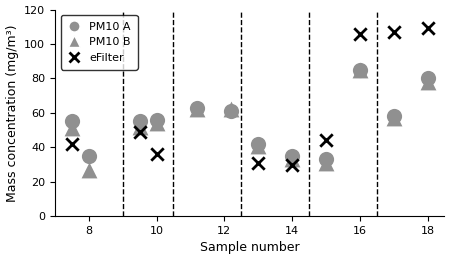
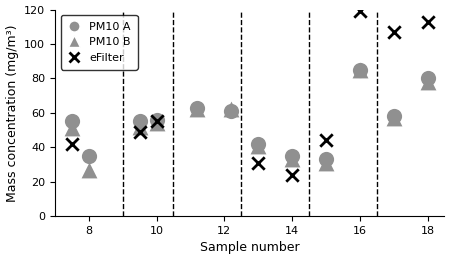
eFilter/10: 36 -> 55
eFilter/14: 30 -> 24
eFilter/16: 106 -> 119
eFilter/18: 109 -> 113
